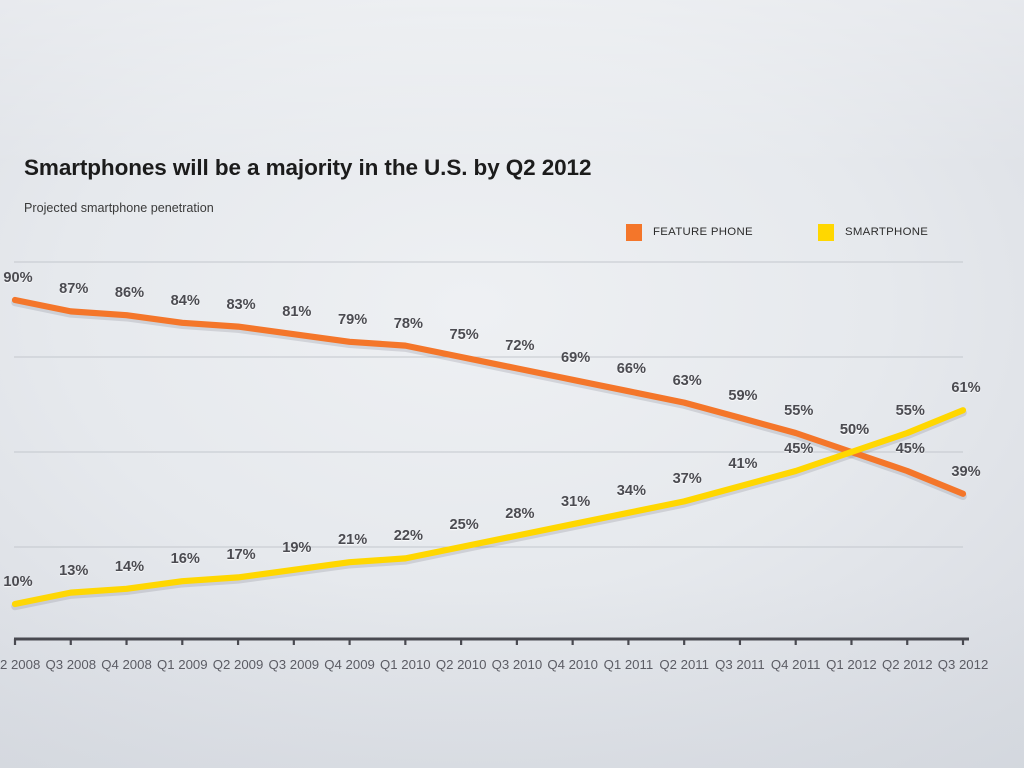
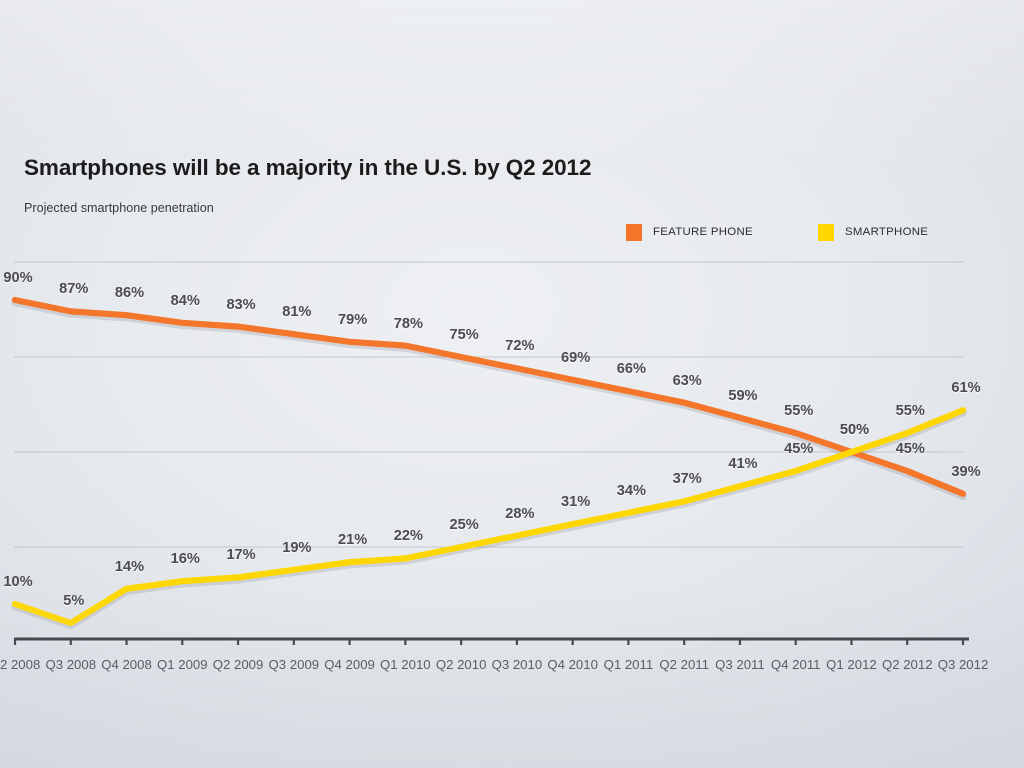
SMARTPHONE/Q3 2008: 13% -> 5%
